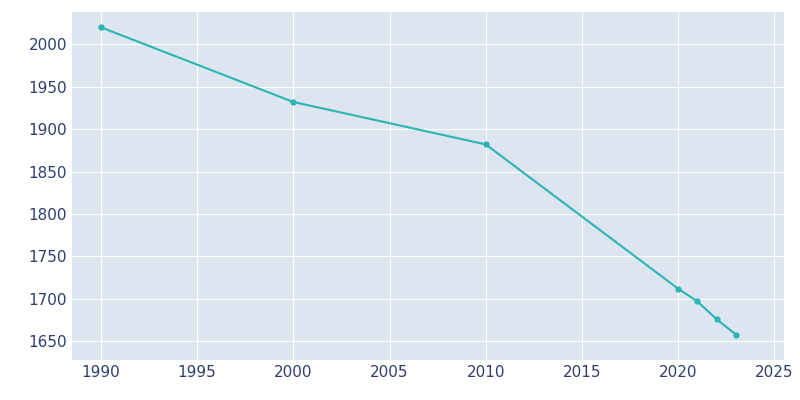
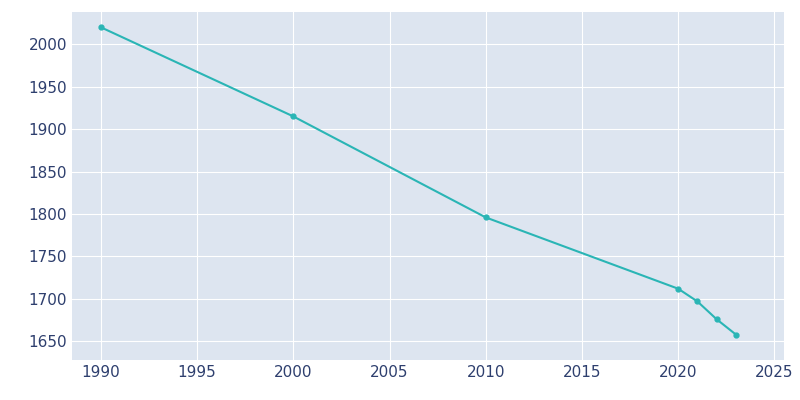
2000: 1932 -> 1915
2010: 1882 -> 1796
